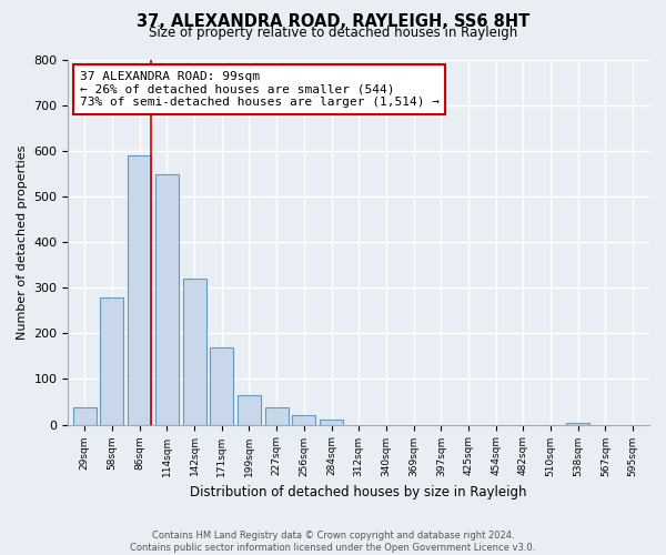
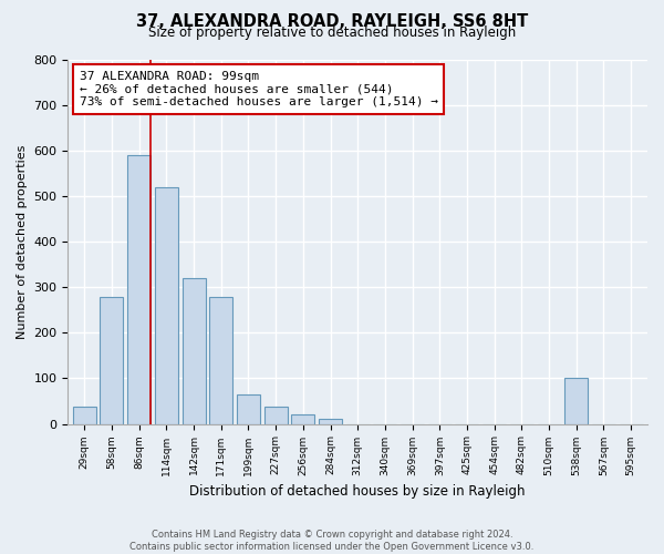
114sqm: 549 -> 520
171sqm: 170 -> 280
538sqm: 5 -> 100
